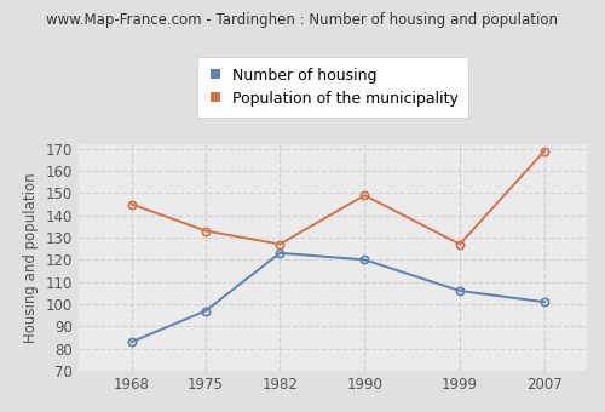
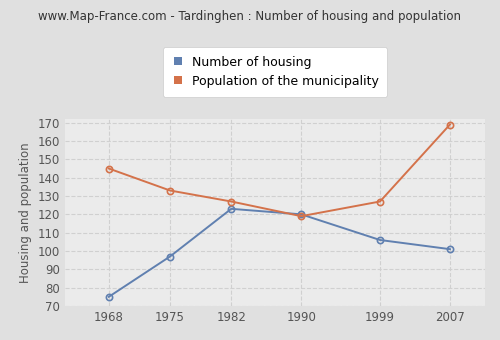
Number of housing/1968: 83 -> 75
Population of the municipality/1990: 149 -> 119
